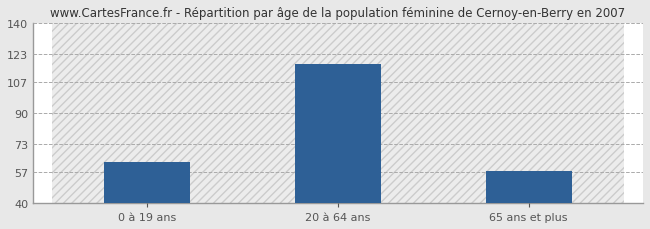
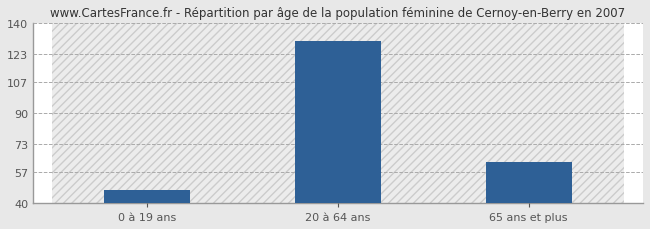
0 à 19 ans: 63 -> 47
20 à 64 ans: 117 -> 130
65 ans et plus: 58 -> 63
